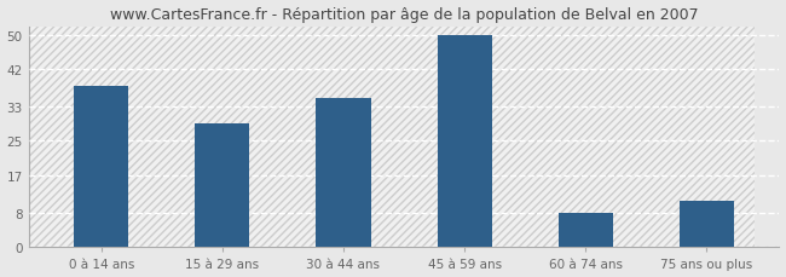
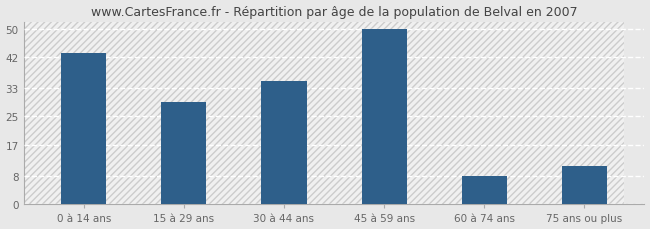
0 à 14 ans: 38 -> 43
